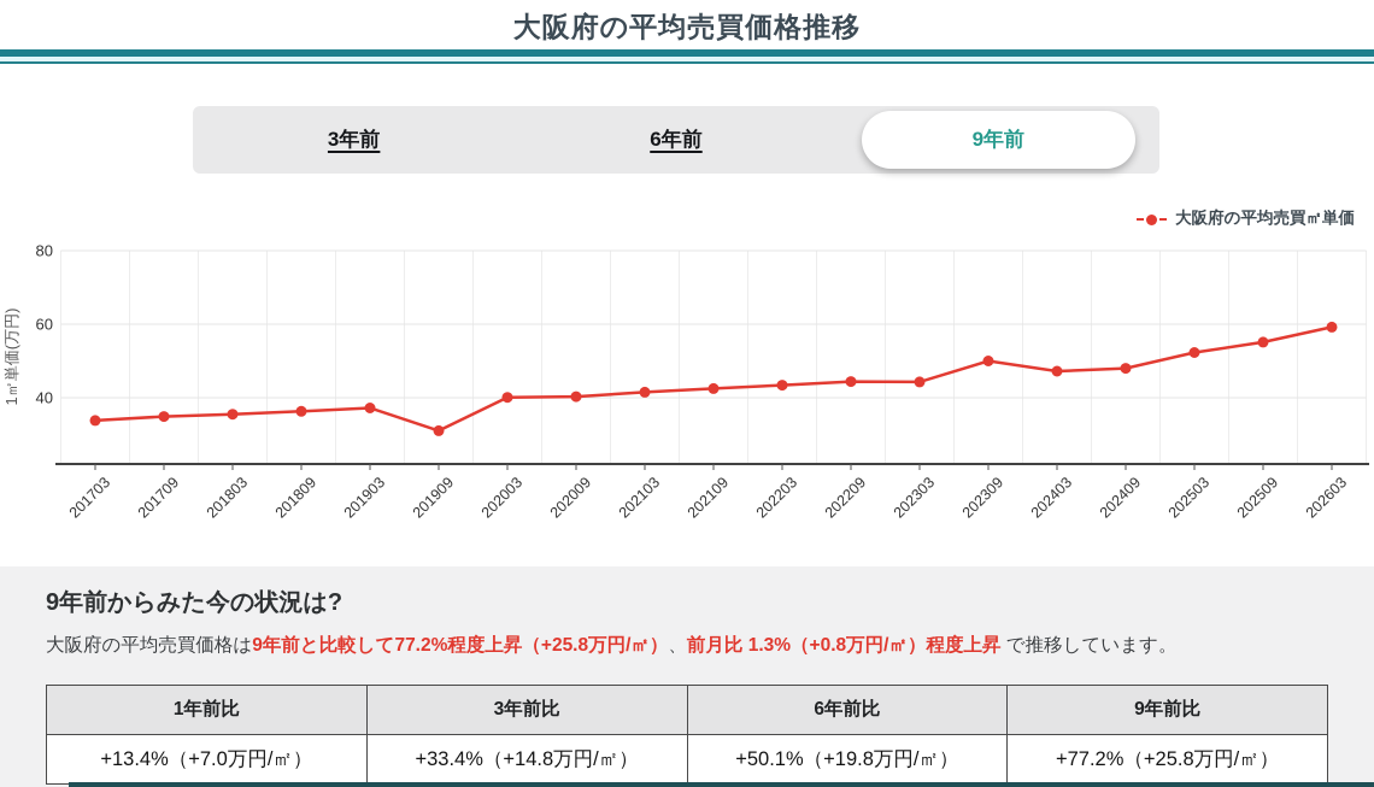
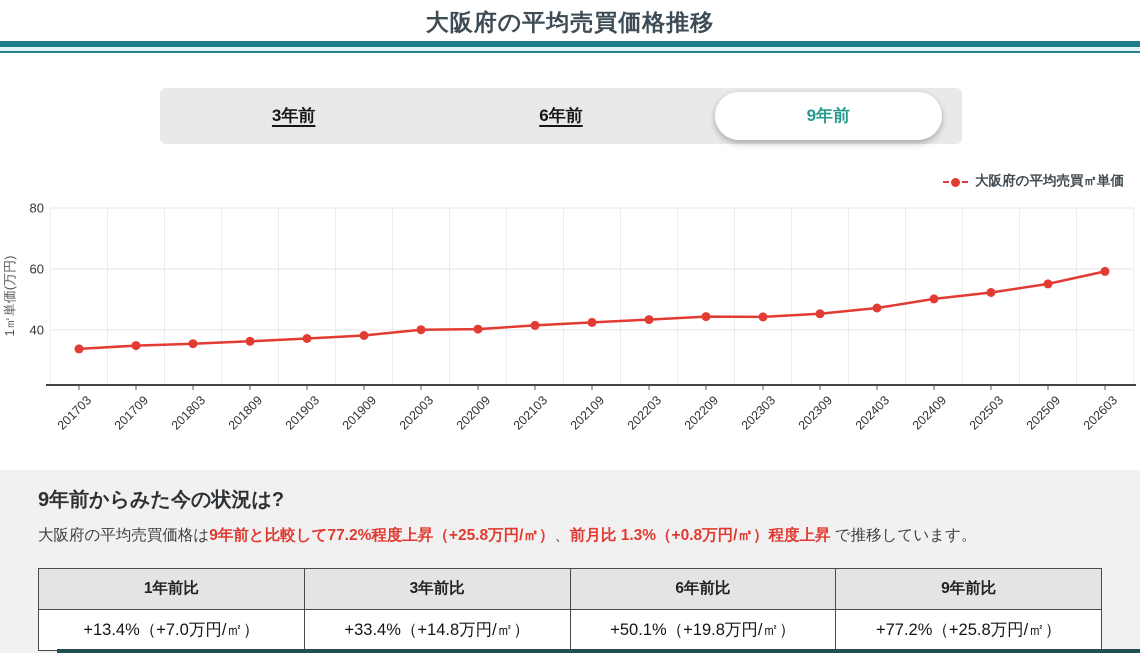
201909: 31 -> 38
202309: 50 -> 45
202409: 48 -> 50
